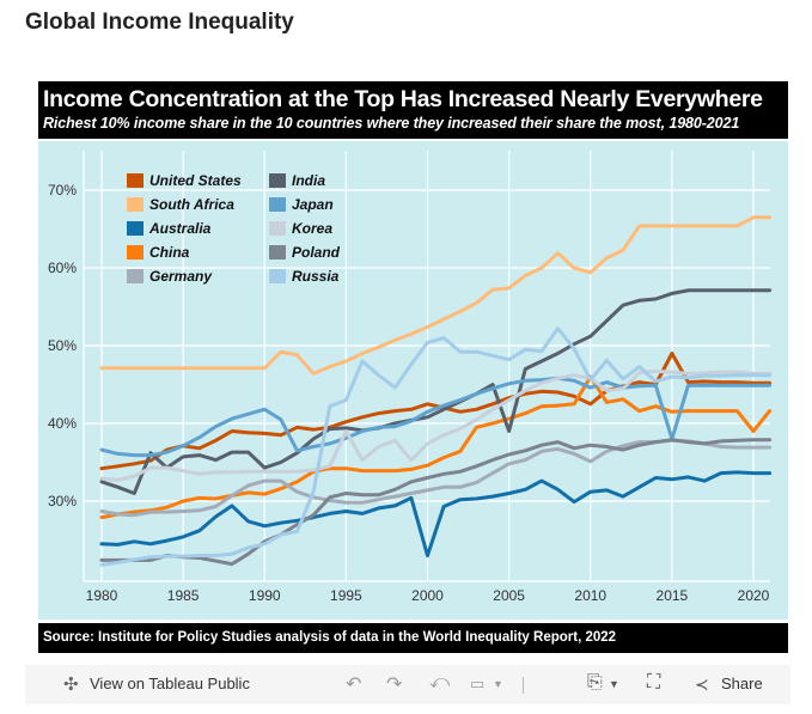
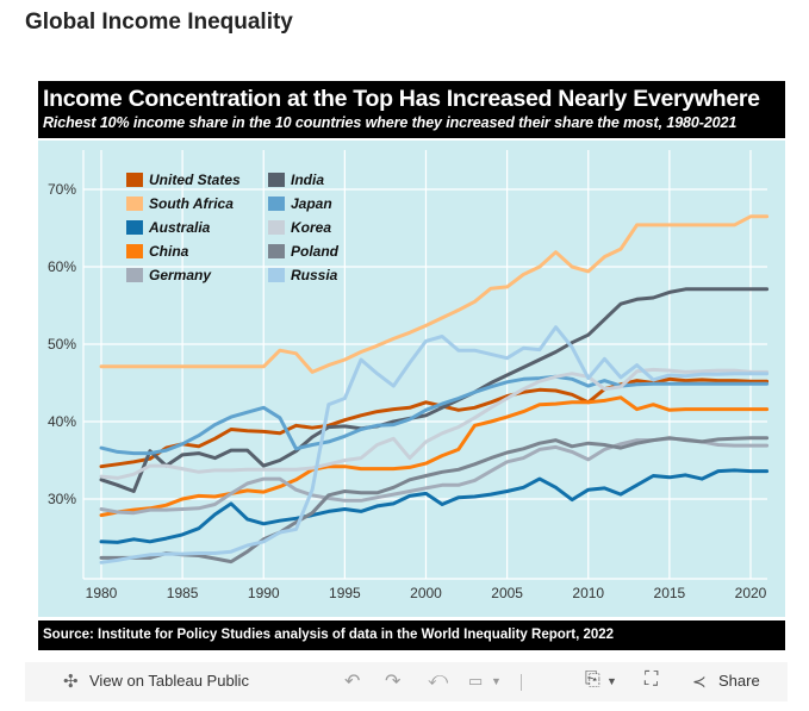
Korea/1995: 39% -> 35%
Australia/2000: 23% -> 31%
India/2005: 39% -> 46%
China/2010: 46% -> 42%
United States/2015: 49% -> 46%
Japan/2015: 38% -> 45%
China/2020: 39% -> 42%
